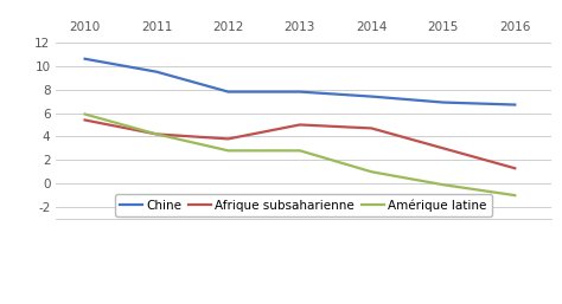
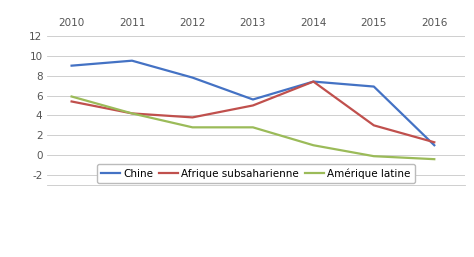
Chine/2010: 10.6 -> 9.0
Chine/2013: 7.8 -> 5.6
Afrique subsaharienne/2014: 4.7 -> 7.4
Chine/2016: 6.7 -> 1.0
Amérique latine/2016: -1.0 -> -0.4
